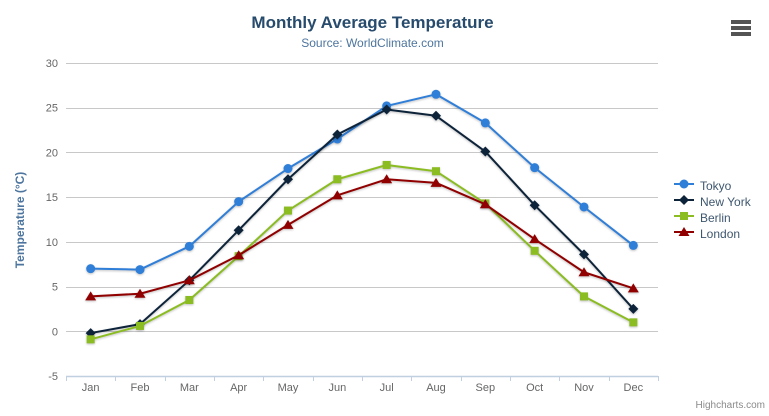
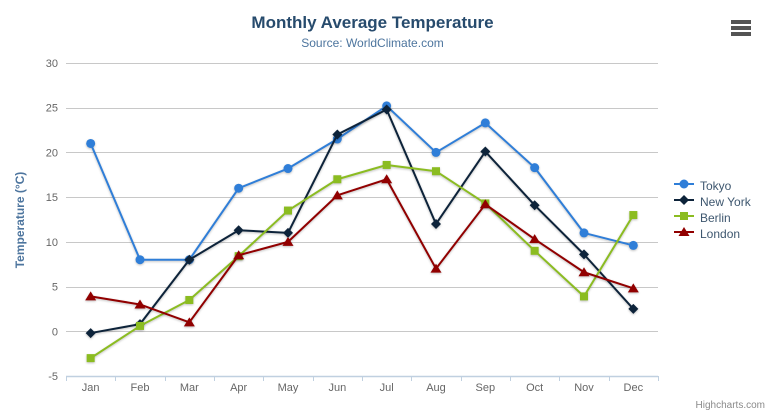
Tokyo/Jan: 7 -> 21
Berlin/Jan: -1 -> -3
Tokyo/Feb: 7 -> 8
London/Feb: 4 -> 3
Tokyo/Mar: 10 -> 8
New York/Mar: 6 -> 8
London/Mar: 6 -> 1
Tokyo/Apr: 14 -> 16
New York/May: 17 -> 11
London/May: 12 -> 10
Tokyo/Aug: 26 -> 20
New York/Aug: 24 -> 12
London/Aug: 17 -> 7
Tokyo/Nov: 14 -> 11
Berlin/Dec: 1 -> 13
